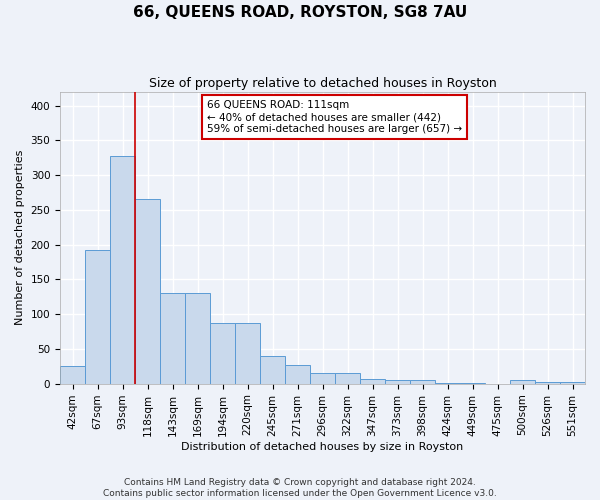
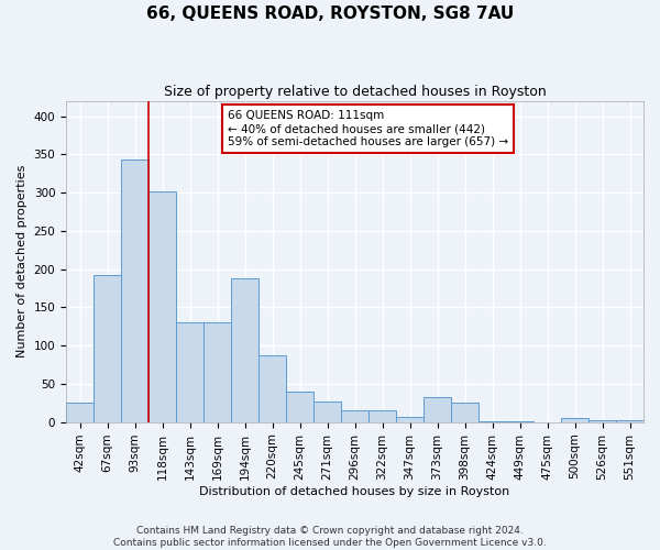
93sqm: 328 -> 344
118sqm: 265 -> 302
194sqm: 87 -> 188
373sqm: 5 -> 32
398sqm: 5 -> 26
